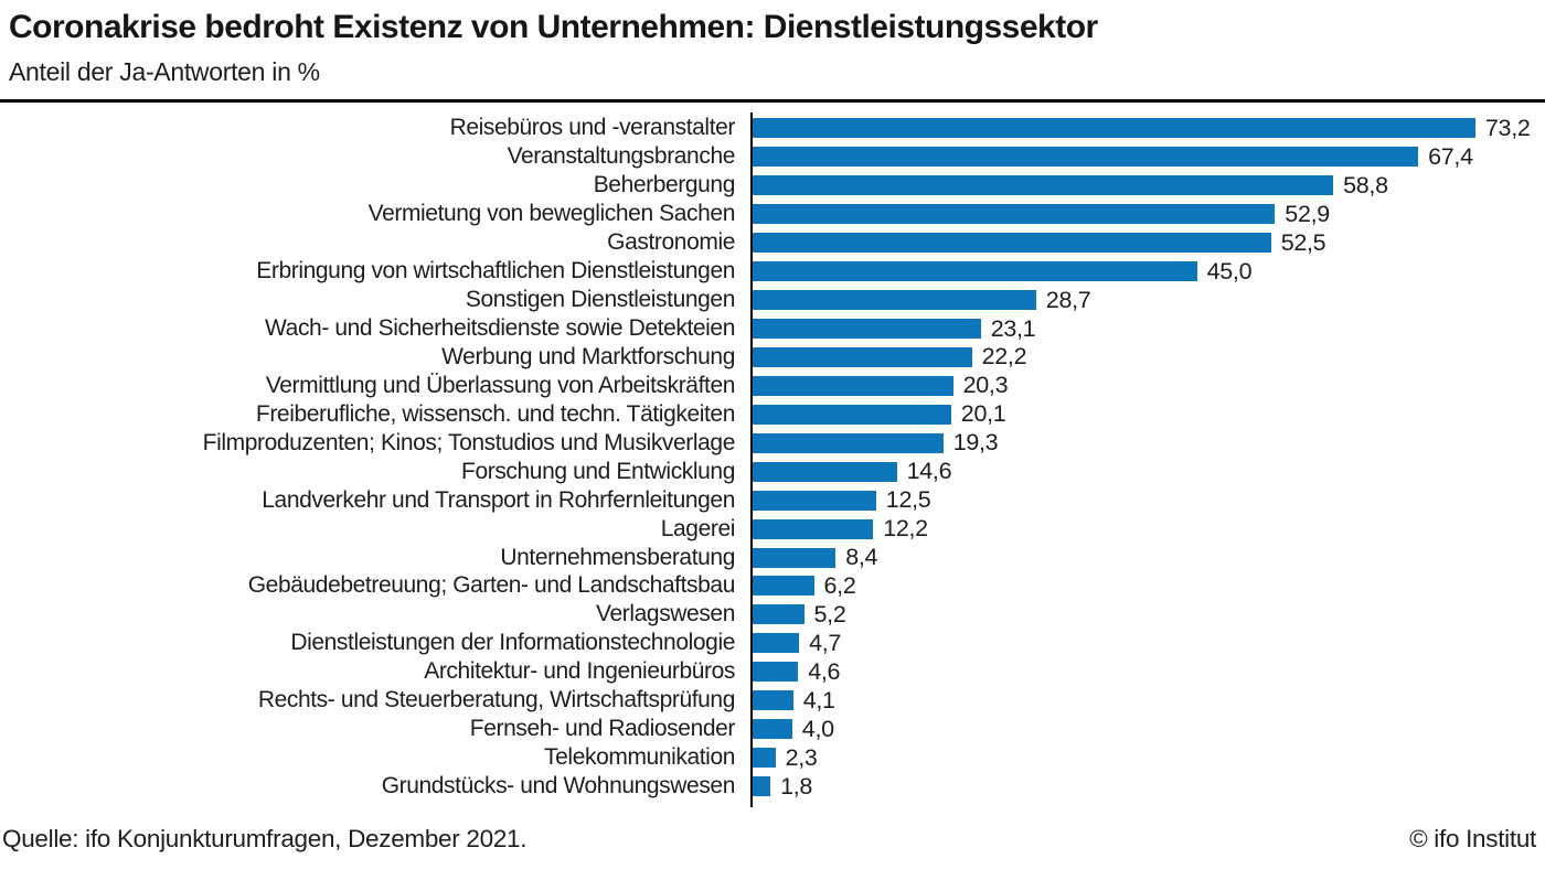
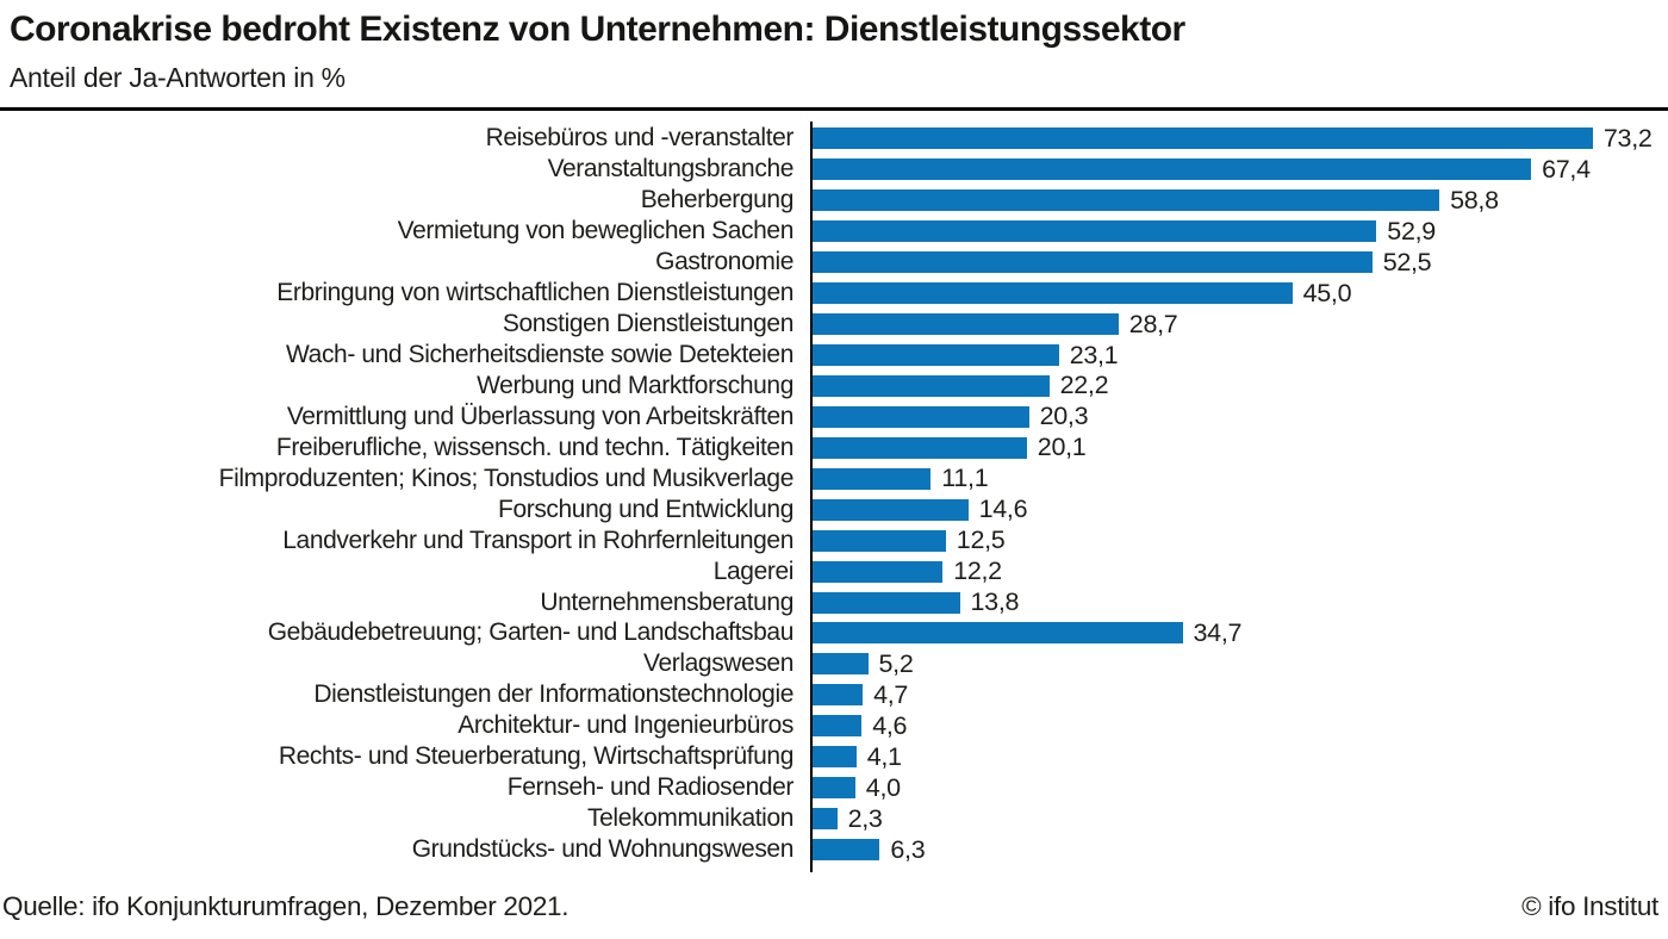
Filmproduzenten; Kinos; Tonstudios und Musikverlage: 19,3 -> 11,1
Unternehmensberatung: 8,4 -> 13,8
Gebäudebetreuung; Garten- und Landschaftsbau: 6,2 -> 34,7
Grundstücks- und Wohnungswesen: 1,8 -> 6,3
